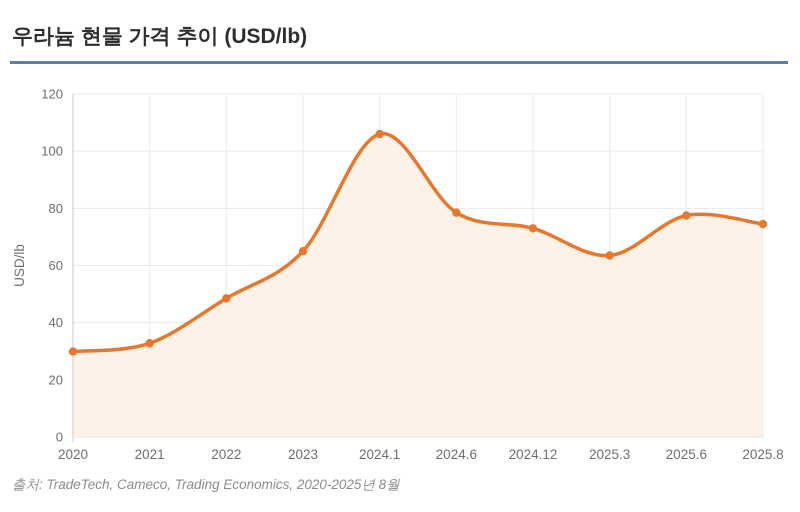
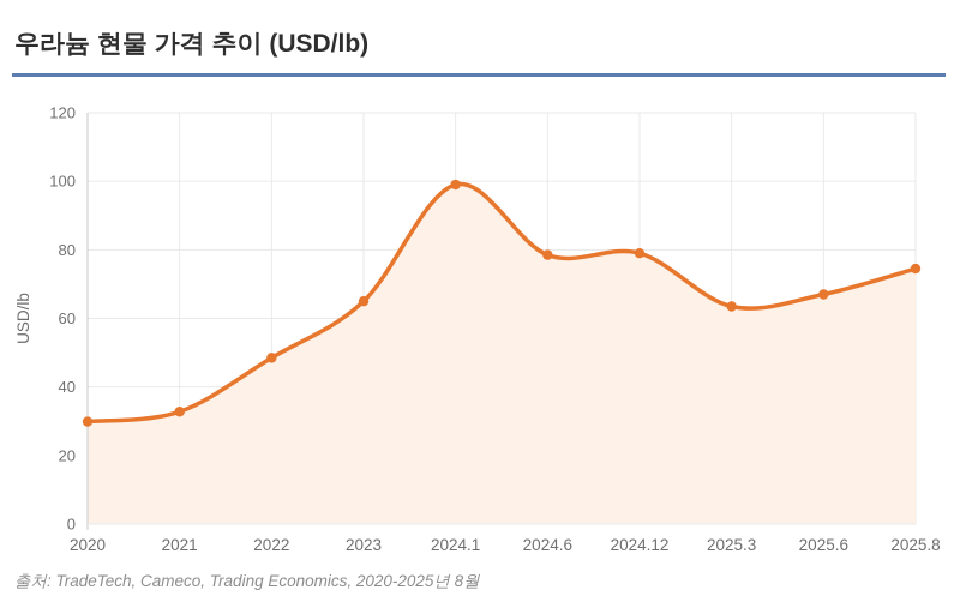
2024.1: 106 -> 99
2024.12: 73 -> 79
2025.6: 78 -> 67
